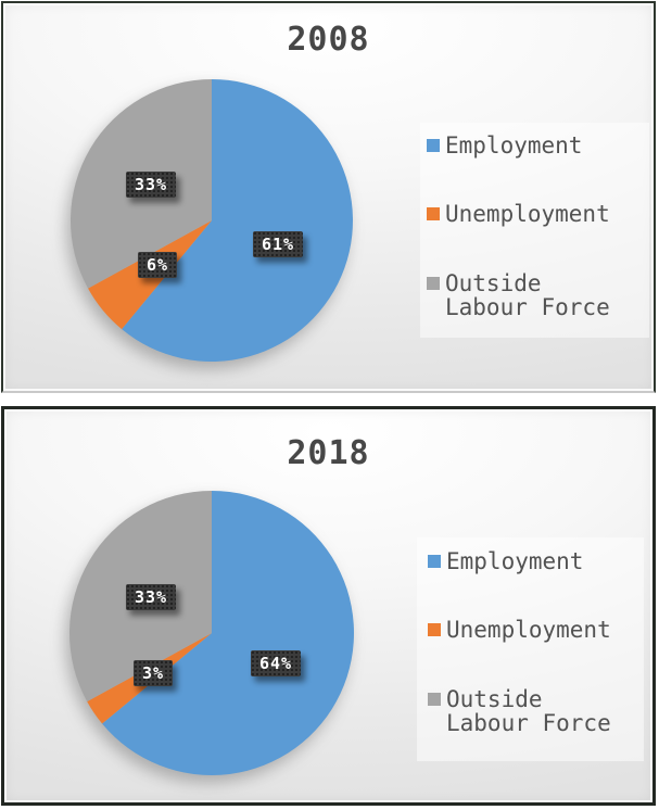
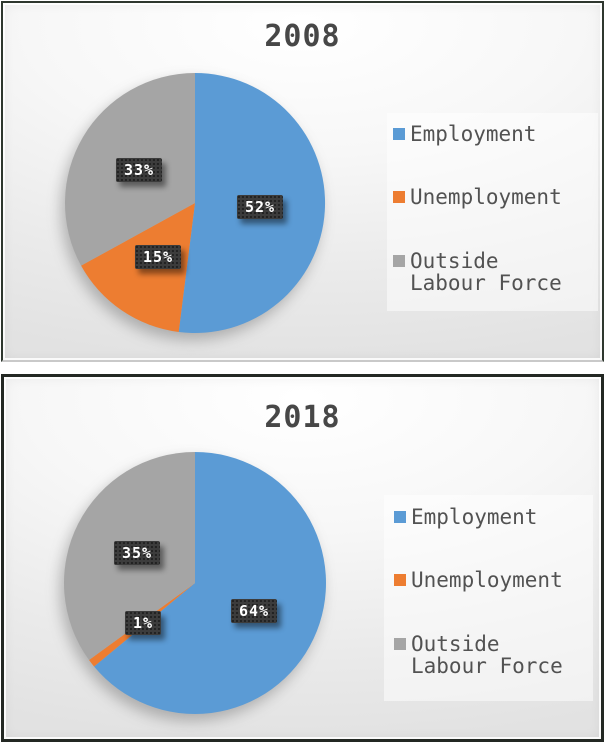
2008/Employment: 61% -> 52%
2008/Unemployment: 6% -> 15%
2018/Unemployment: 3% -> 1%
2018/Outside Labour Force: 33% -> 35%
